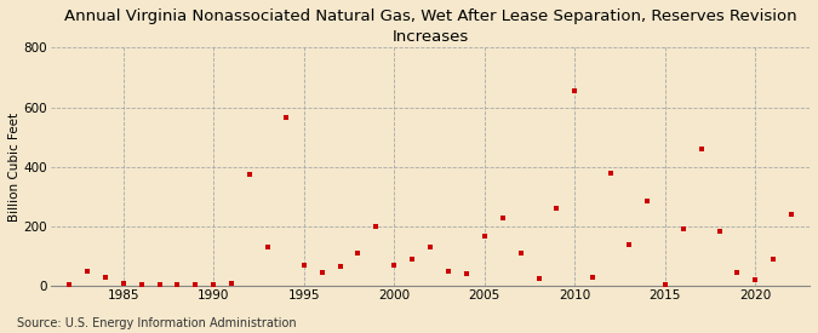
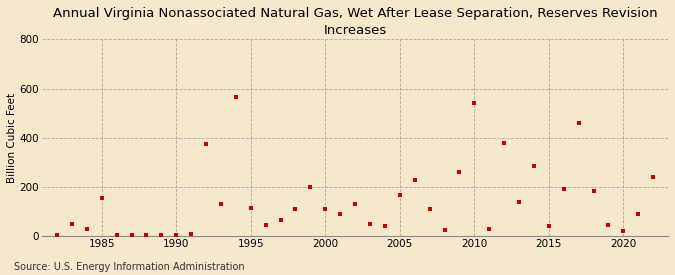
1985: 10 -> 155
1995: 70 -> 115
2000: 70 -> 110
2010: 655 -> 540
2015: 5 -> 40
